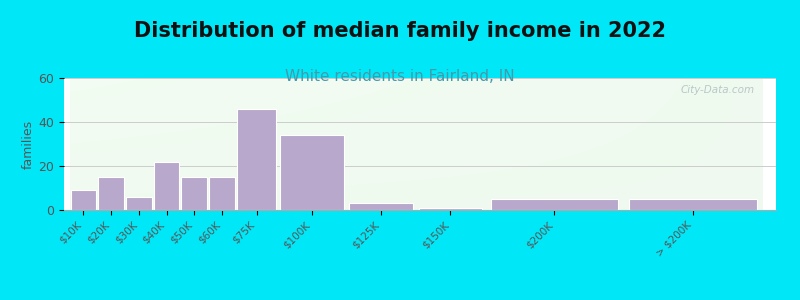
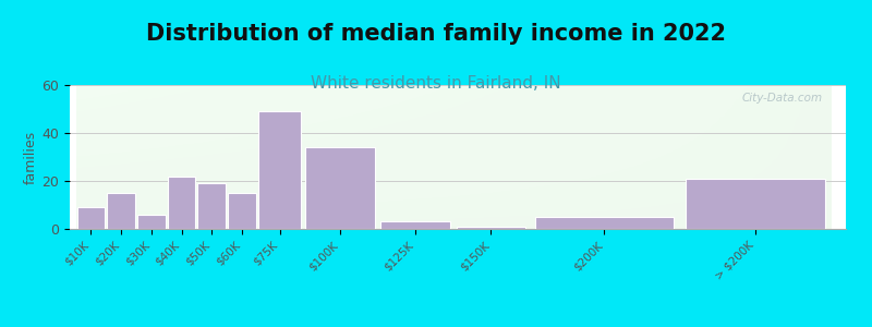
$50K: 15 -> 19
$75K: 46 -> 49
> $200K: 5 -> 21
